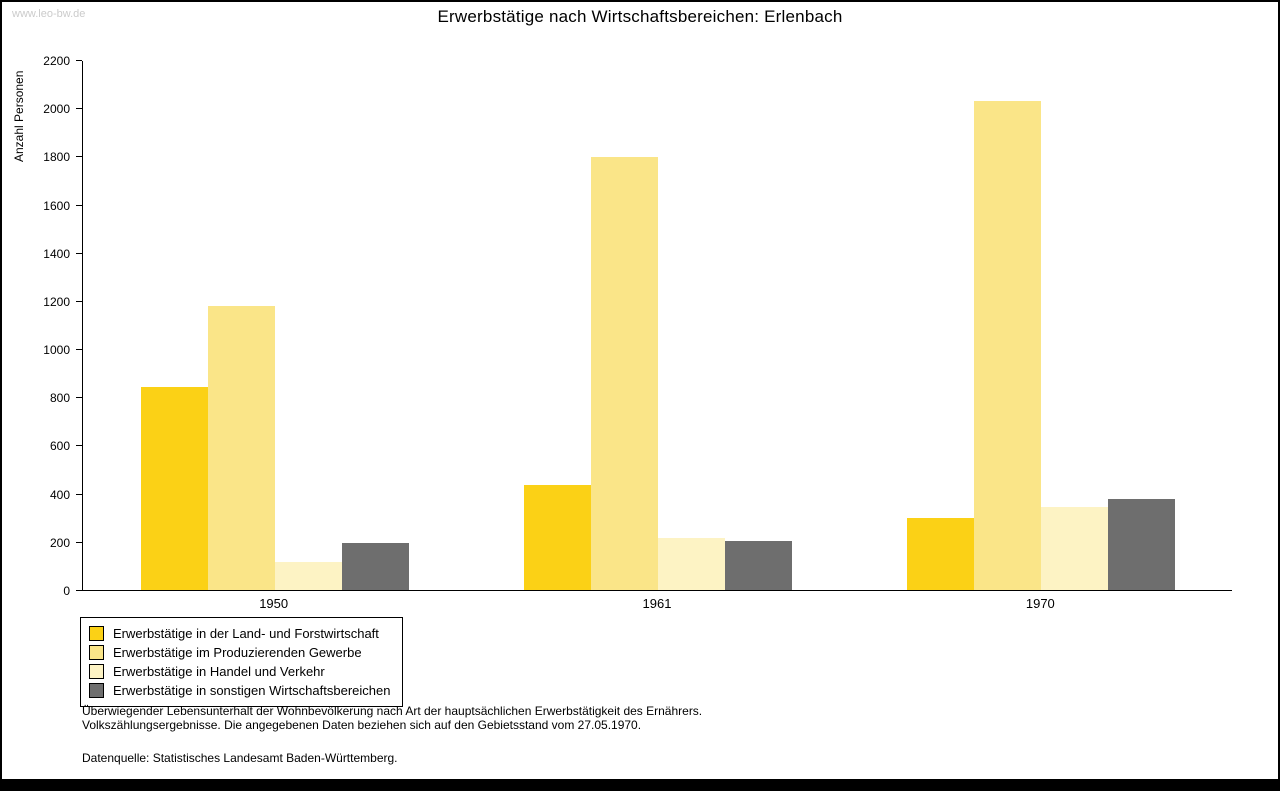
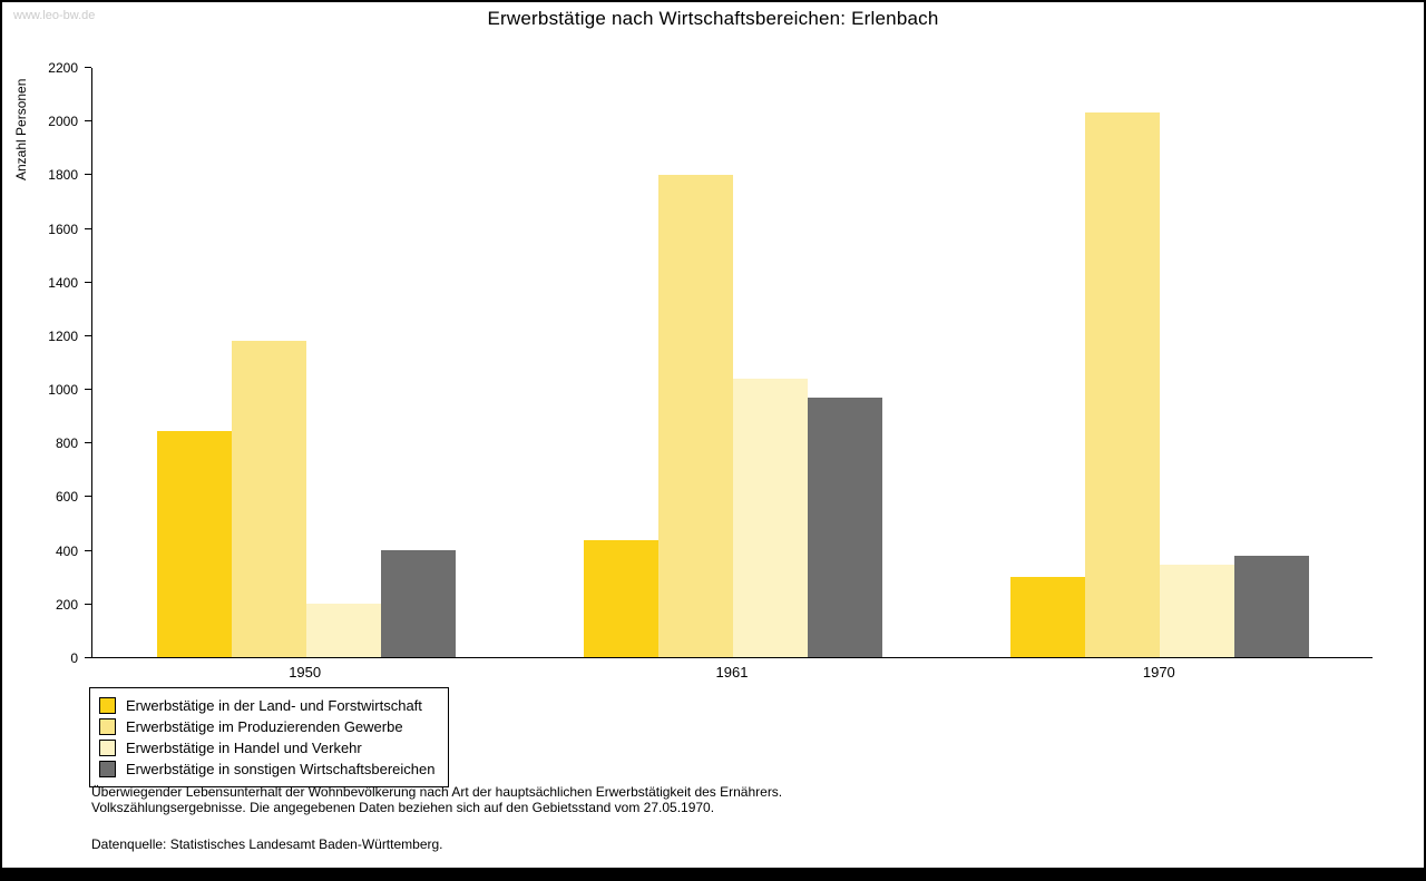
Erwerbstätige in Handel und Verkehr/1950: 120 -> 200
Erwerbstätige in sonstigen Wirtschaftsbereichen/1950: 200 -> 400
Erwerbstätige in Handel und Verkehr/1961: 220 -> 1040
Erwerbstätige in sonstigen Wirtschaftsbereichen/1961: 200 -> 970
